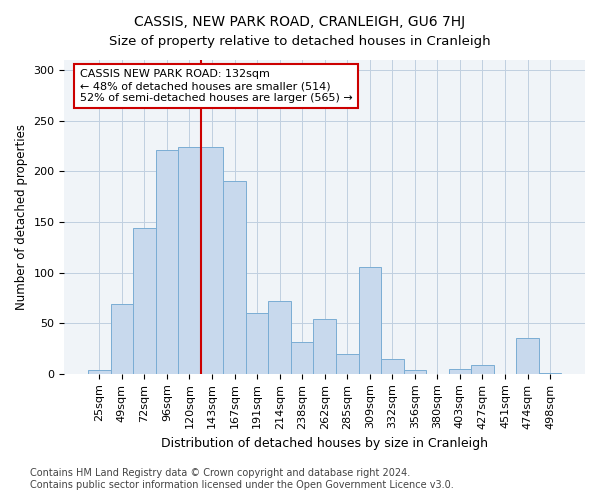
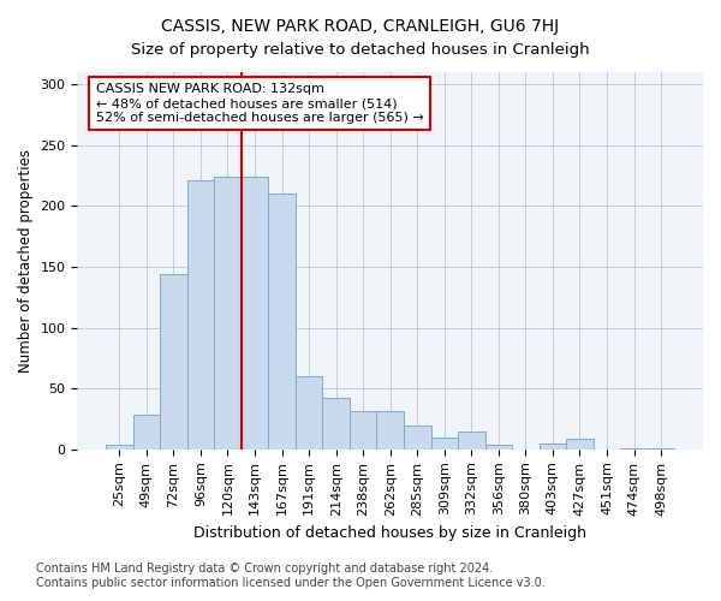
49sqm: 69 -> 28
167sqm: 190 -> 210
214sqm: 72 -> 42
262sqm: 54 -> 31
309sqm: 106 -> 10
474sqm: 35 -> 1
